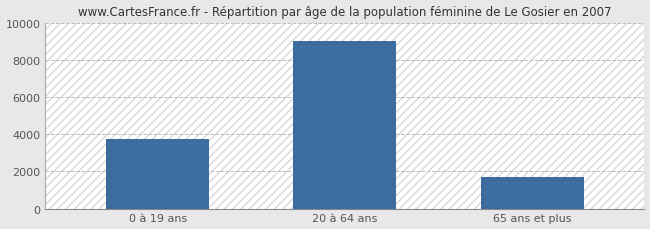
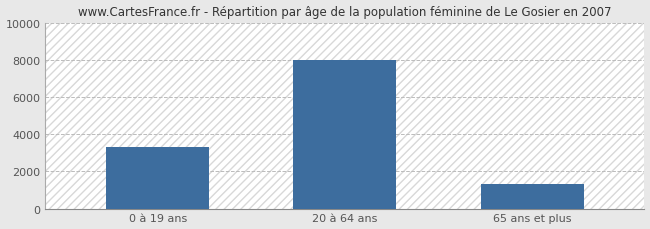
0 à 19 ans: 3800 -> 3300
20 à 64 ans: 9000 -> 8000
65 ans et plus: 1700 -> 1300
